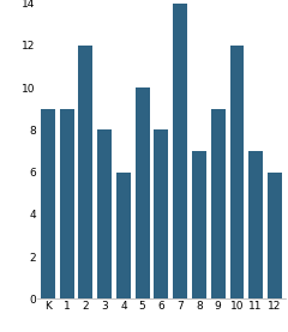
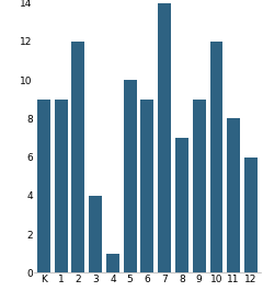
3: 8 -> 4
4: 6 -> 1
6: 8 -> 9
11: 7 -> 8
